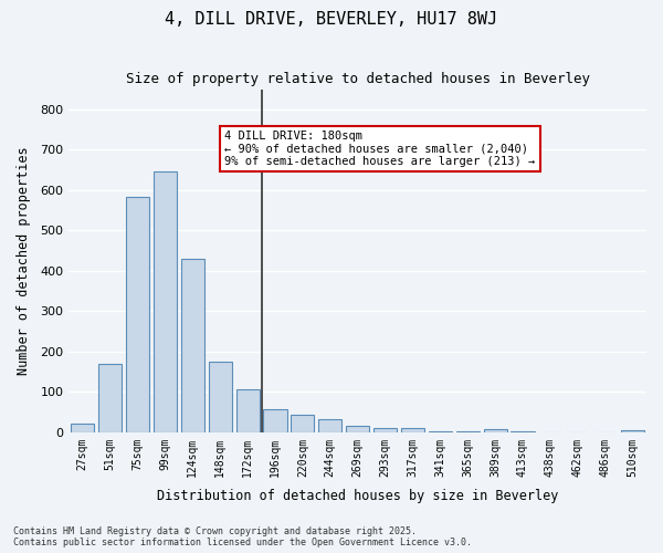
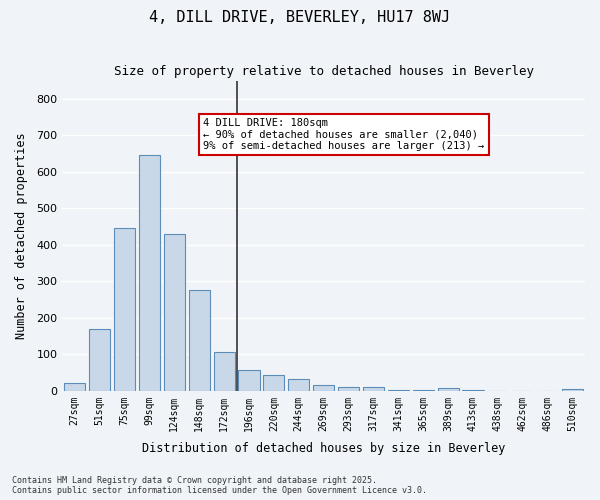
75sqm: 583 -> 445
148sqm: 175 -> 275
